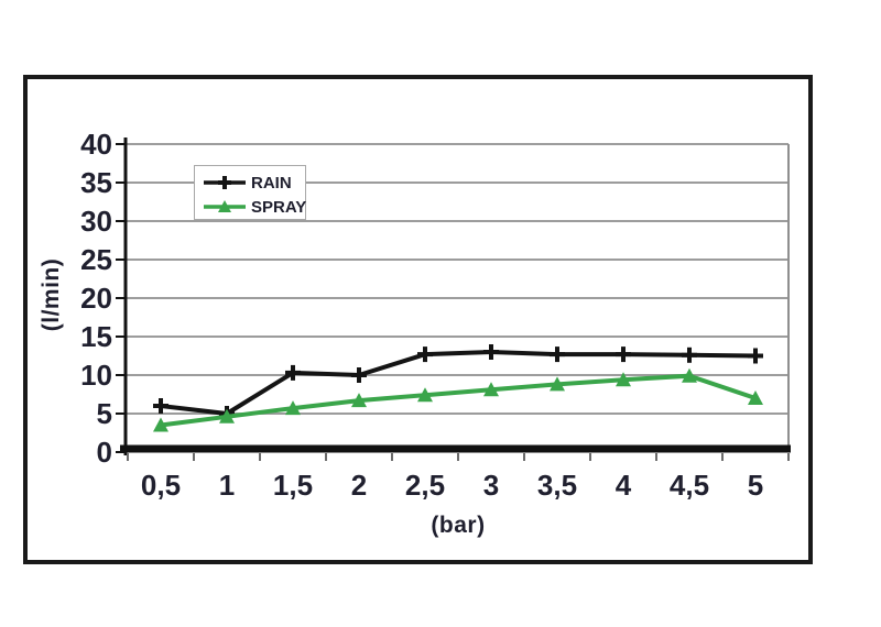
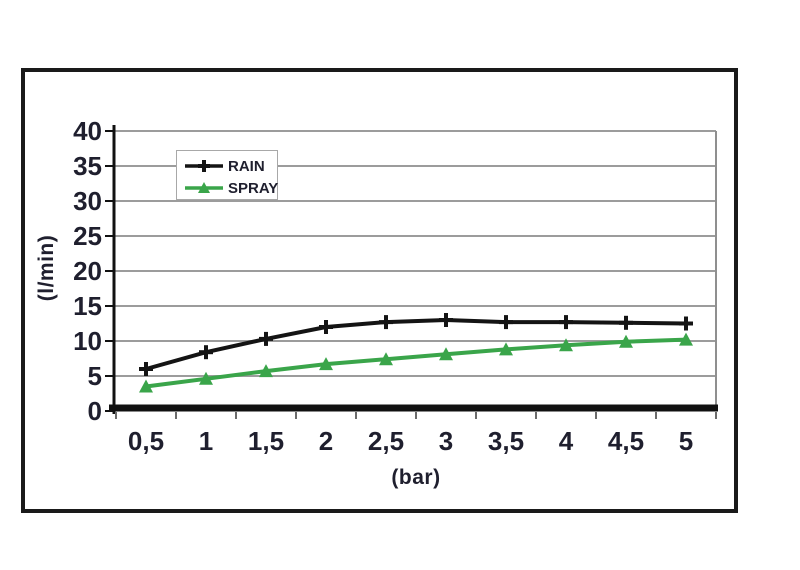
RAIN/1: 5 -> 8
RAIN/2: 10 -> 12
SPRAY/5: 7 -> 10
